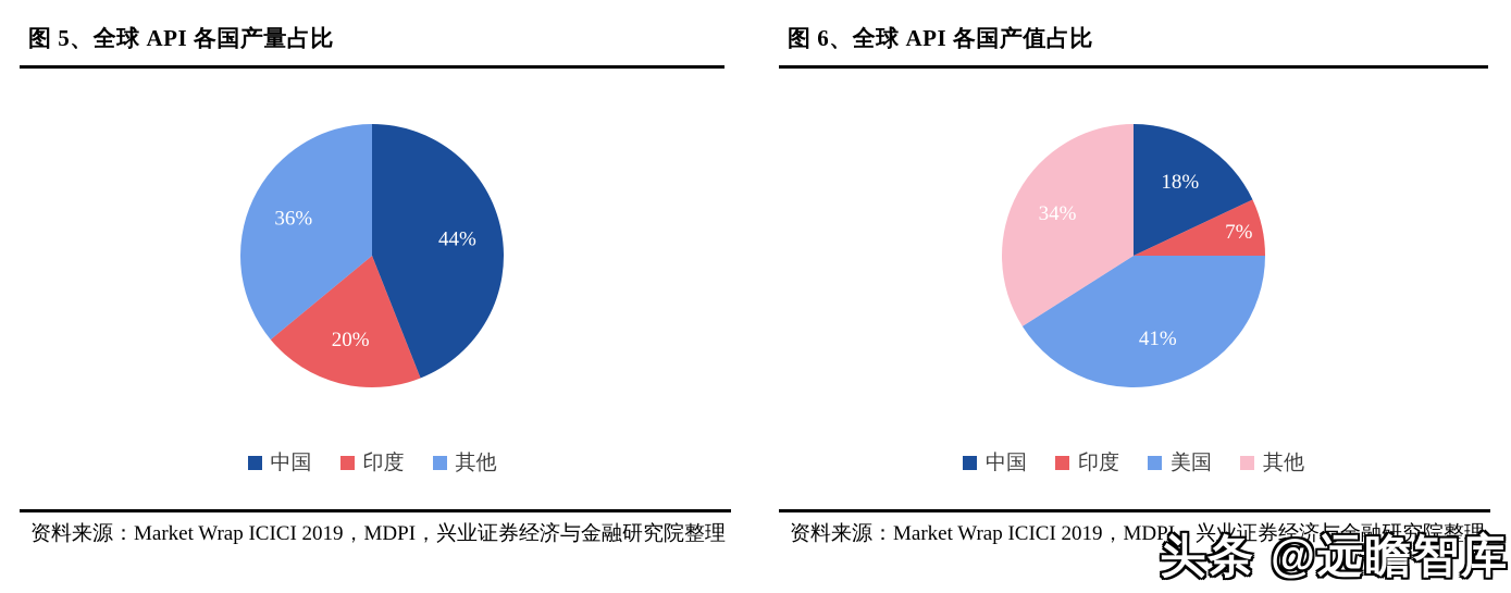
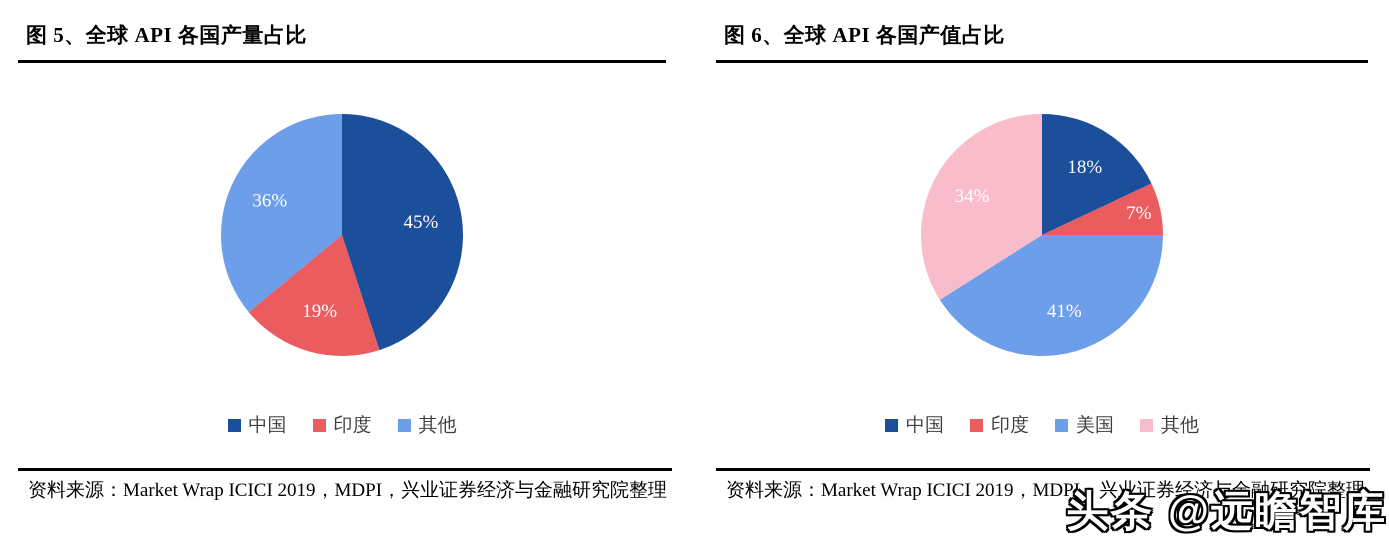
图 5、全球 API 各国产量占比/中国: 44% -> 45%
图 5、全球 API 各国产量占比/印度: 20% -> 19%
